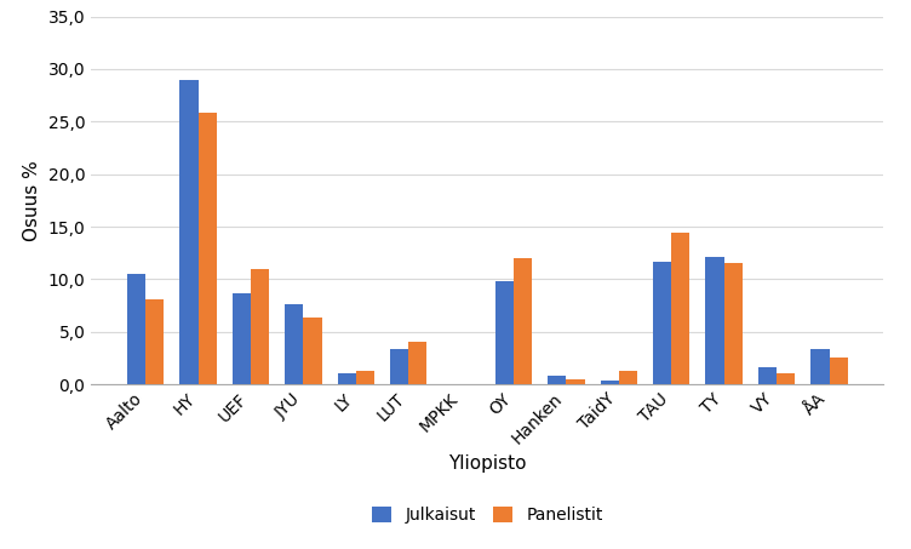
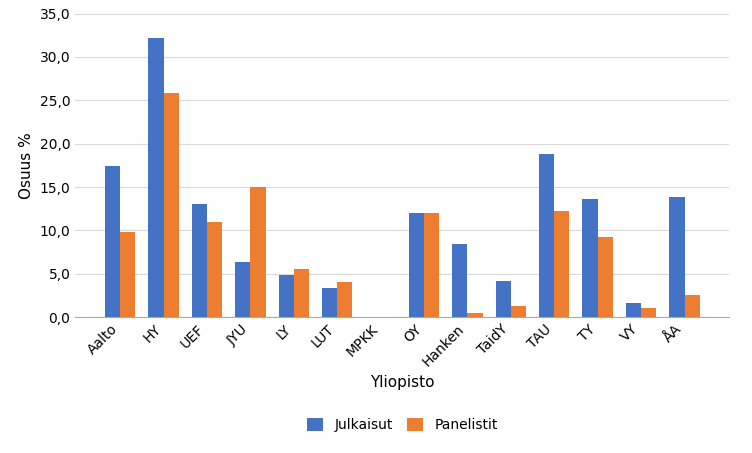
Julkaisut/Aalto: 10,5 -> 17,4
Panelistit/Aalto: 8,1 -> 9,8
Julkaisut/HY: 29,0 -> 32,2
Julkaisut/UEF: 8,7 -> 13,0
Julkaisut/JYU: 7,6 -> 6,4
Panelistit/JYU: 6,3 -> 15,0
Julkaisut/LY: 1,1 -> 4,8
Panelistit/LY: 1,3 -> 5,6
Julkaisut/OY: 9,8 -> 12,0
Julkaisut/Hanken: 0,8 -> 8,4
Julkaisut/TaidY: 0,4 -> 4,2
Julkaisut/TAU: 11,7 -> 18,8
Panelistit/TAU: 14,4 -> 12,2
Julkaisut/TY: 12,1 -> 13,6
Panelistit/TY: 11,6 -> 9,2
Julkaisut/ÅA: 3,3 -> 13,8
